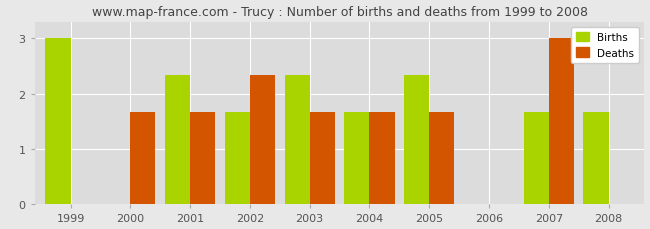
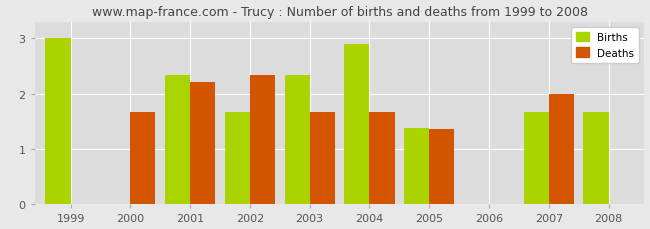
Deaths/2001: 1.67 -> 2.20
Births/2004: 1.67 -> 2.90
Births/2005: 2.33 -> 1.38
Deaths/2005: 1.67 -> 1.36
Deaths/2007: 3.00 -> 2.00
